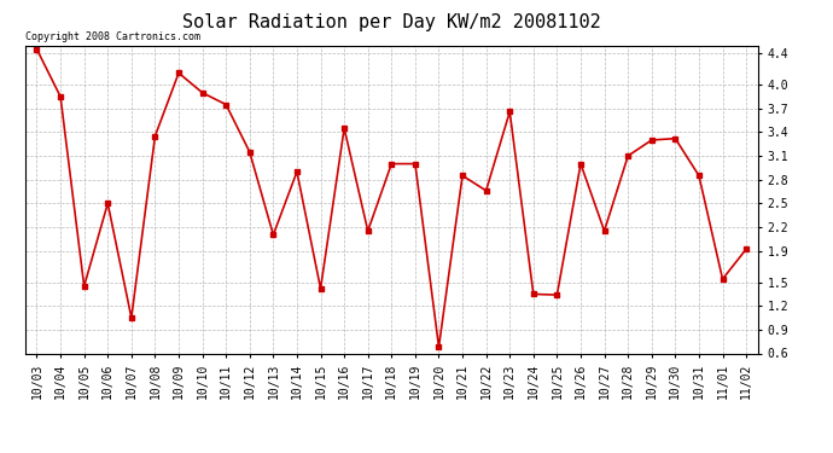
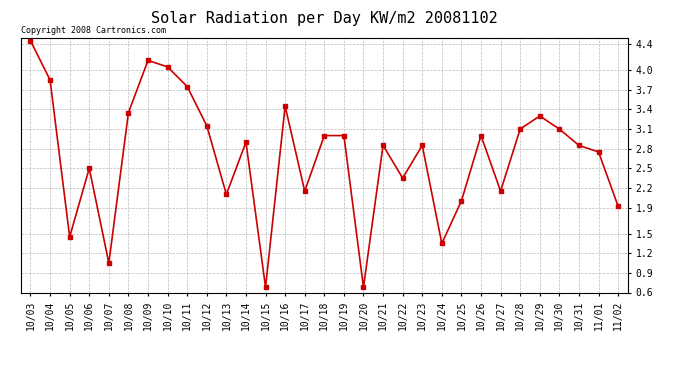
10/10: 3.90 -> 4.05
10/15: 1.42 -> 0.68
10/22: 2.66 -> 2.35
10/23: 3.66 -> 2.85
10/25: 1.34 -> 2.00
10/30: 3.32 -> 3.10
11/01: 1.54 -> 2.75
